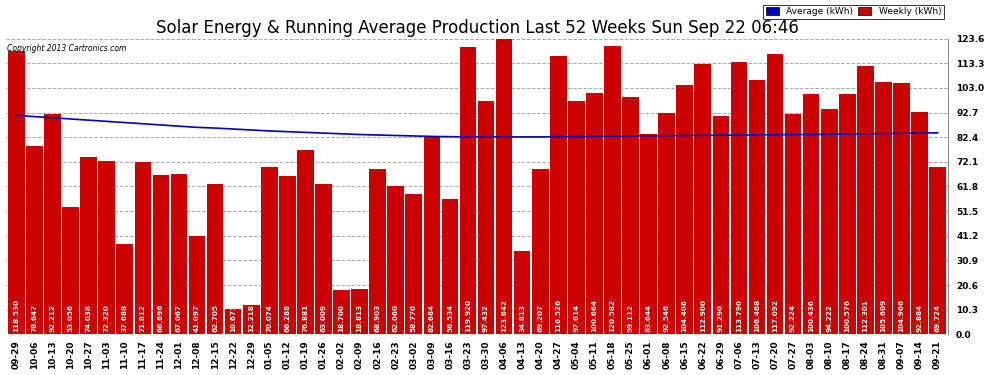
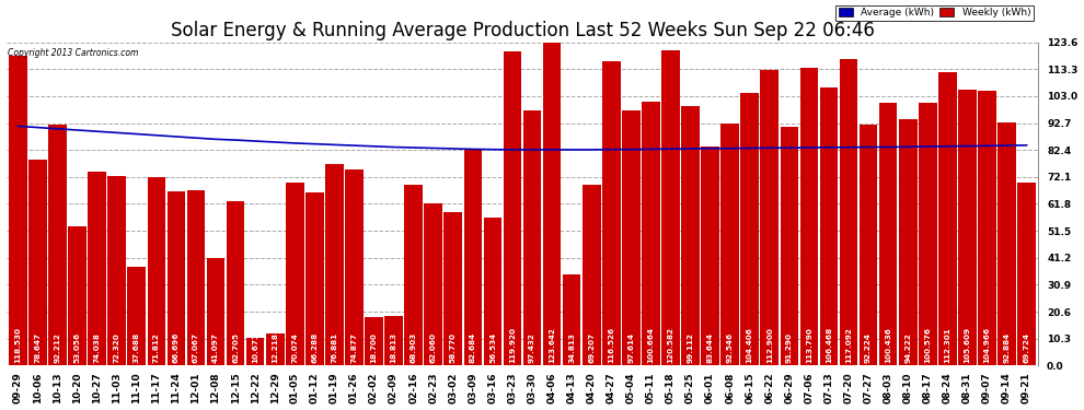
Weekly (kWh)/01-26: 63.009 -> 74.877
